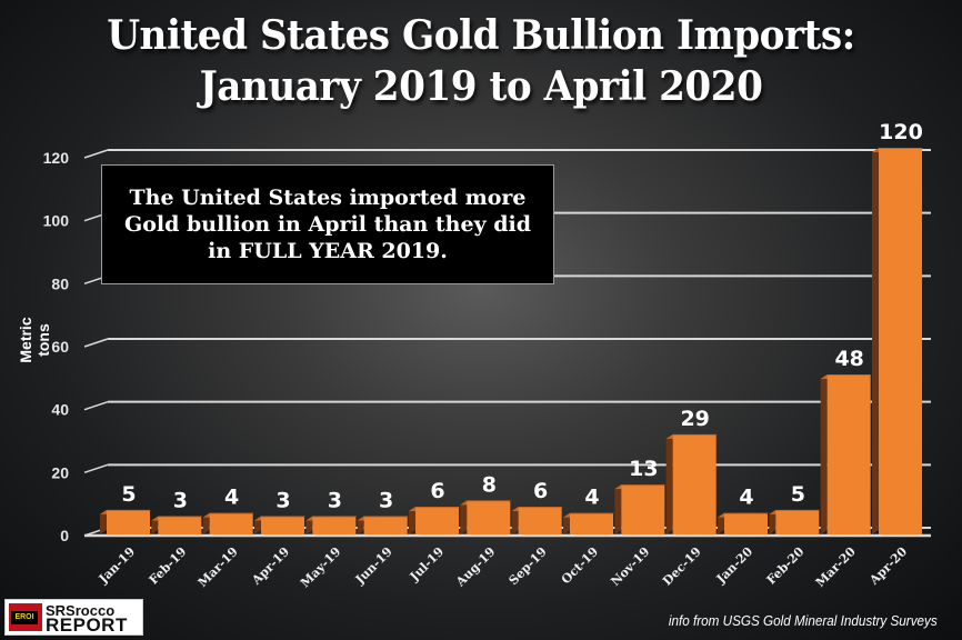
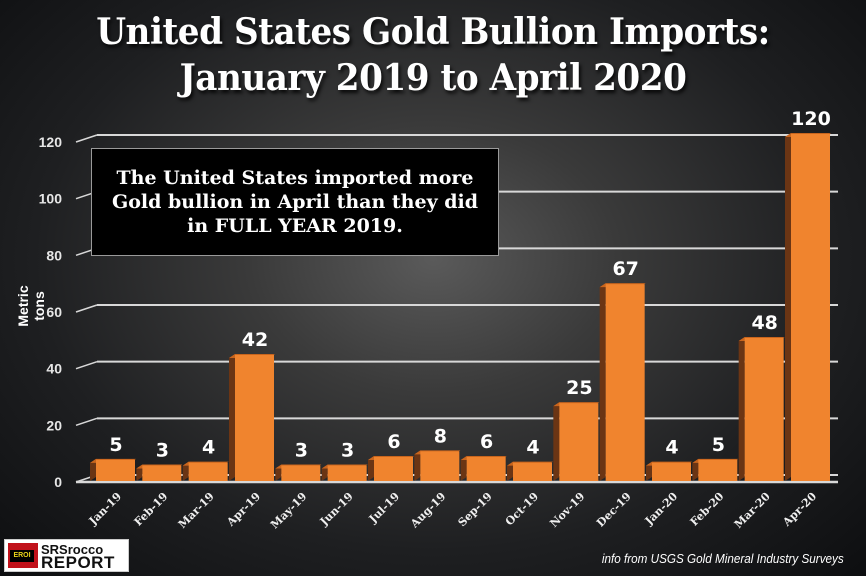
Apr-19: 3 -> 42
Nov-19: 13 -> 25
Dec-19: 29 -> 67
